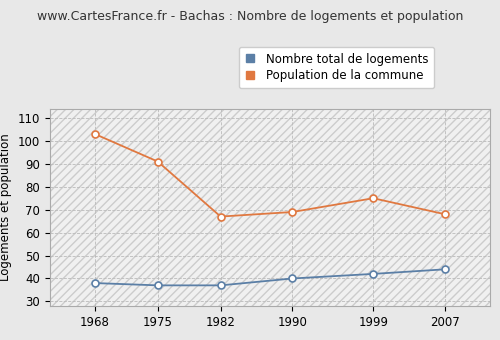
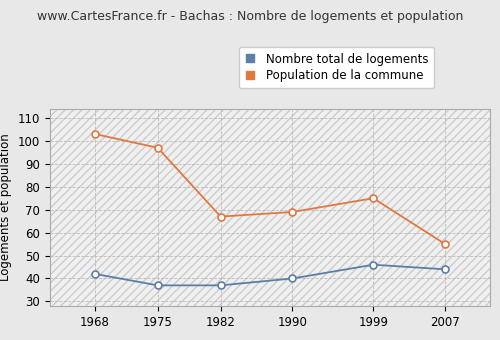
Nombre total de logements/1968: 38 -> 42
Population de la commune/1975: 91 -> 97
Nombre total de logements/1999: 42 -> 46
Population de la commune/2007: 68 -> 55
